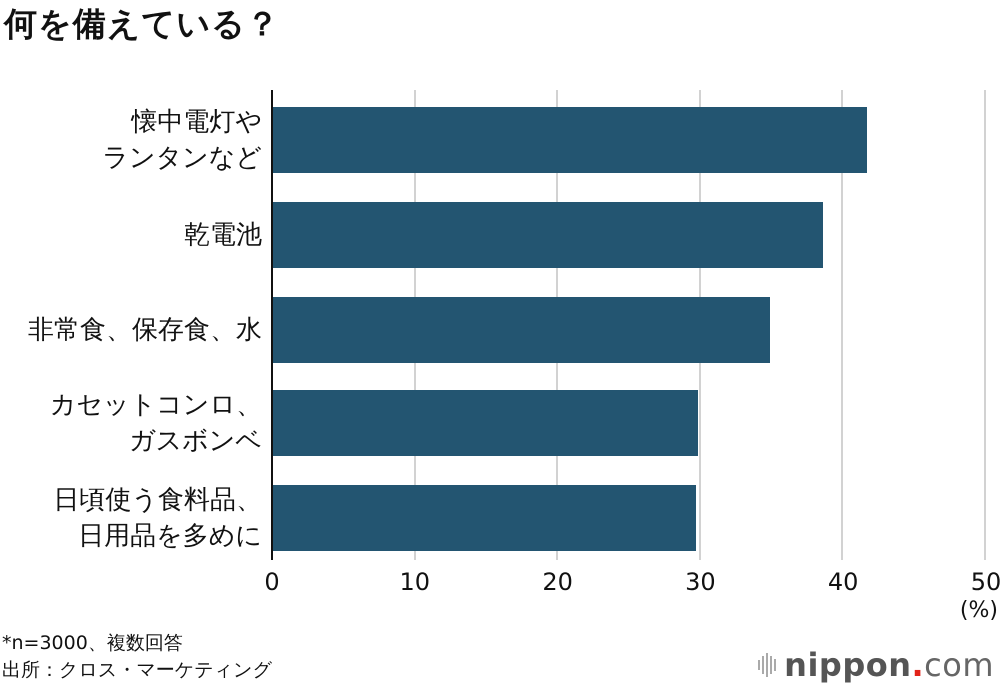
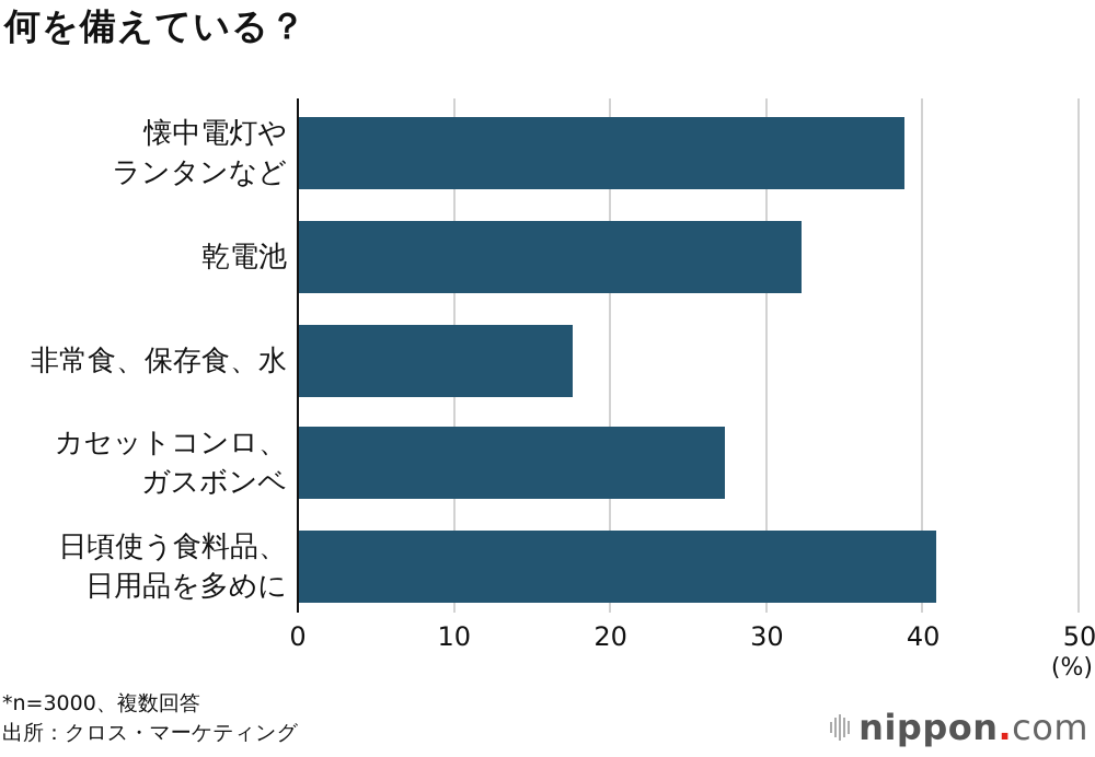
懐中電灯やランタンなど: 41.7 -> 38.8
乾電池: 38.6 -> 32.2
非常食、保存食、水: 34.9 -> 17.6
カセットコンロ、ガスボンベ: 29.8 -> 27.3
日頃使う食料品、日用品を多めに: 29.7 -> 40.8
